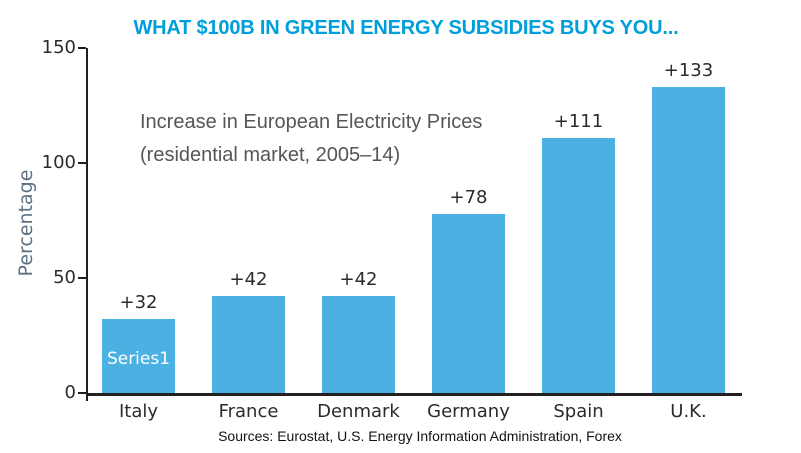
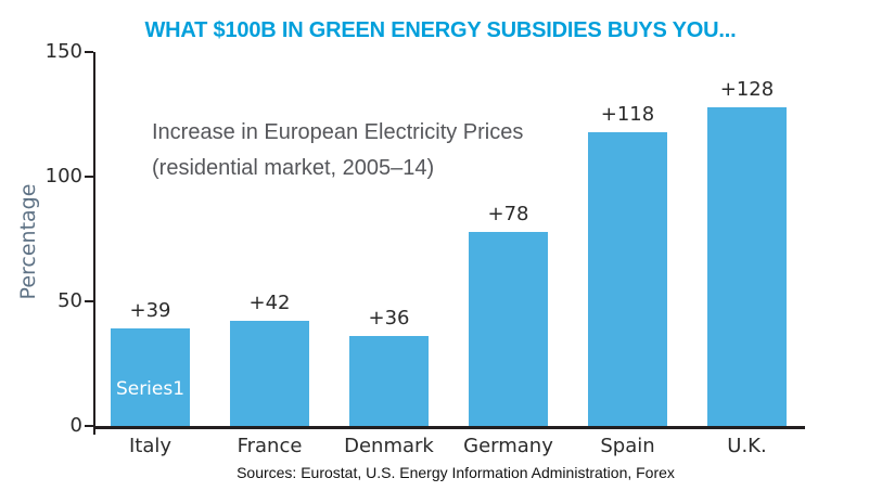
Italy: +32 -> +39
Denmark: +42 -> +36
Spain: +111 -> +118
U.K.: +133 -> +128
